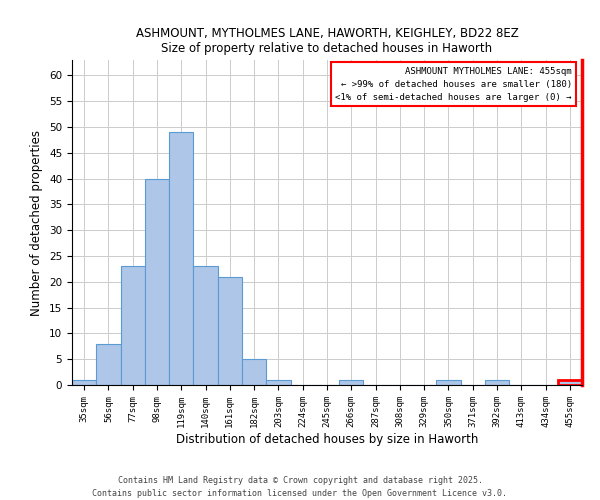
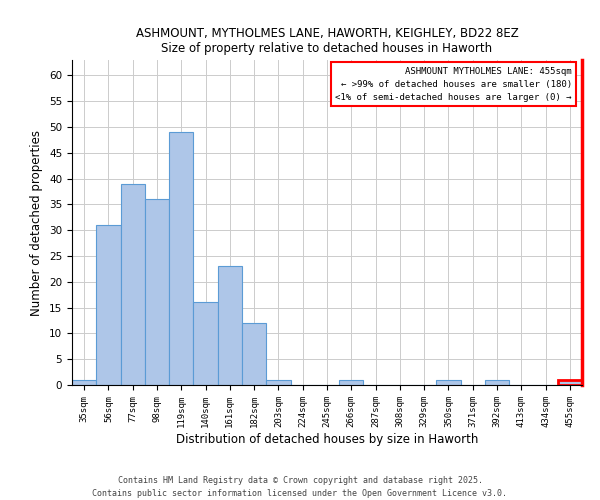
56sqm: 8 -> 31
77sqm: 23 -> 39
98sqm: 40 -> 36
140sqm: 23 -> 16
161sqm: 21 -> 23
182sqm: 5 -> 12
